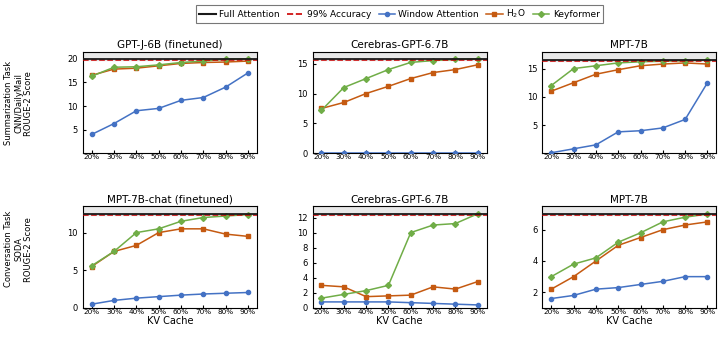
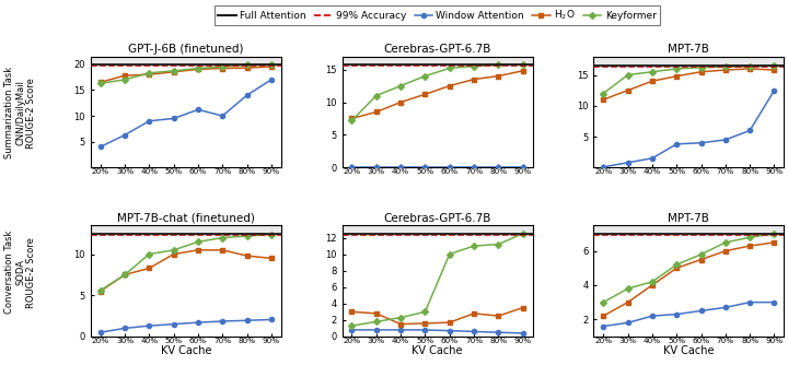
GPT-J-6B (finetuned)/Keyformer/30%: 18.2 -> 17.0
GPT-J-6B (finetuned)/Window Attention/70%: 11.8 -> 10.0
